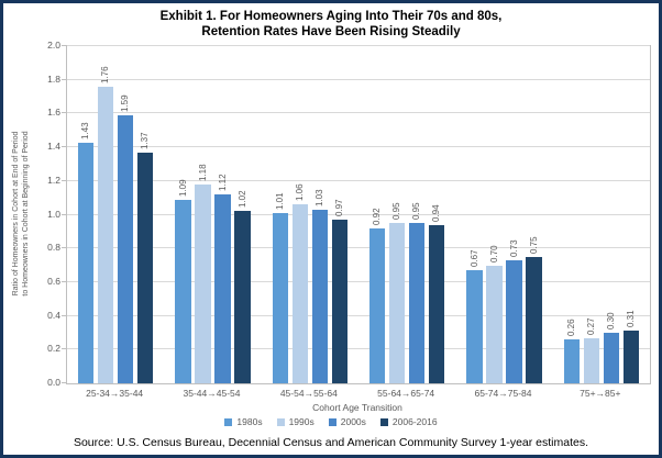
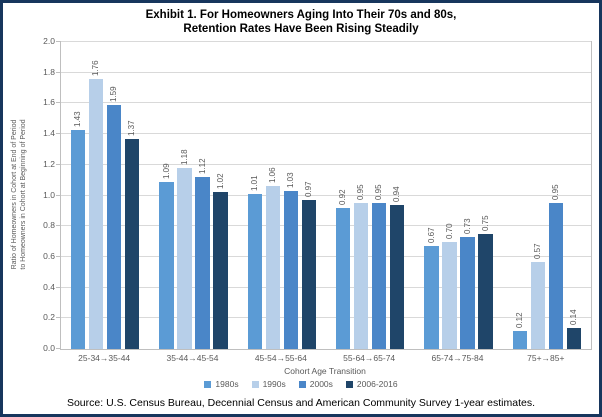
1980s/75+→85+: 0.26 -> 0.12
1990s/75+→85+: 0.27 -> 0.57
2000s/75+→85+: 0.30 -> 0.95
2006-2016/75+→85+: 0.31 -> 0.14
